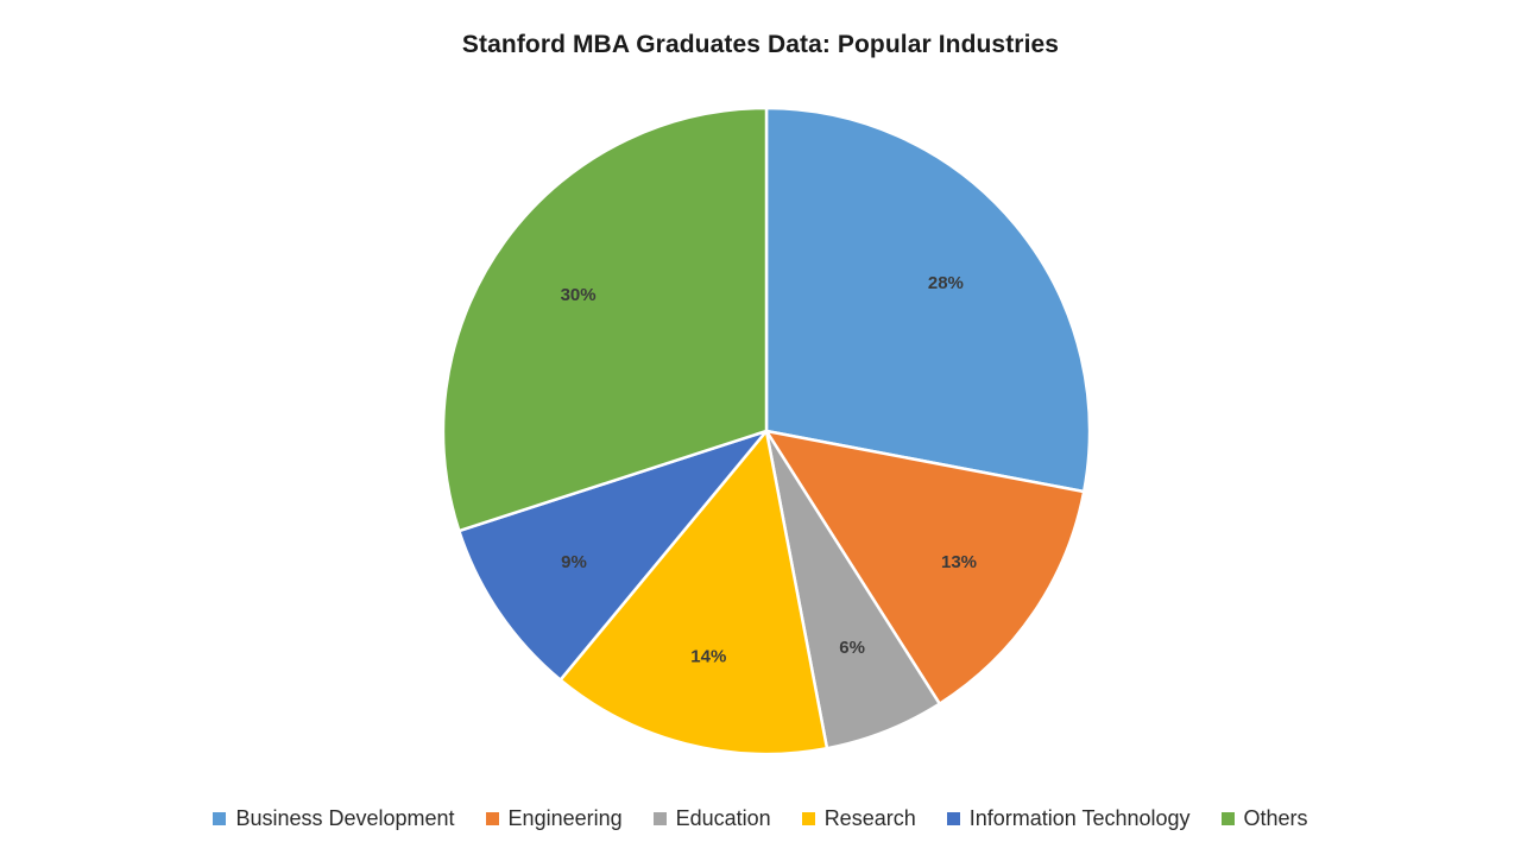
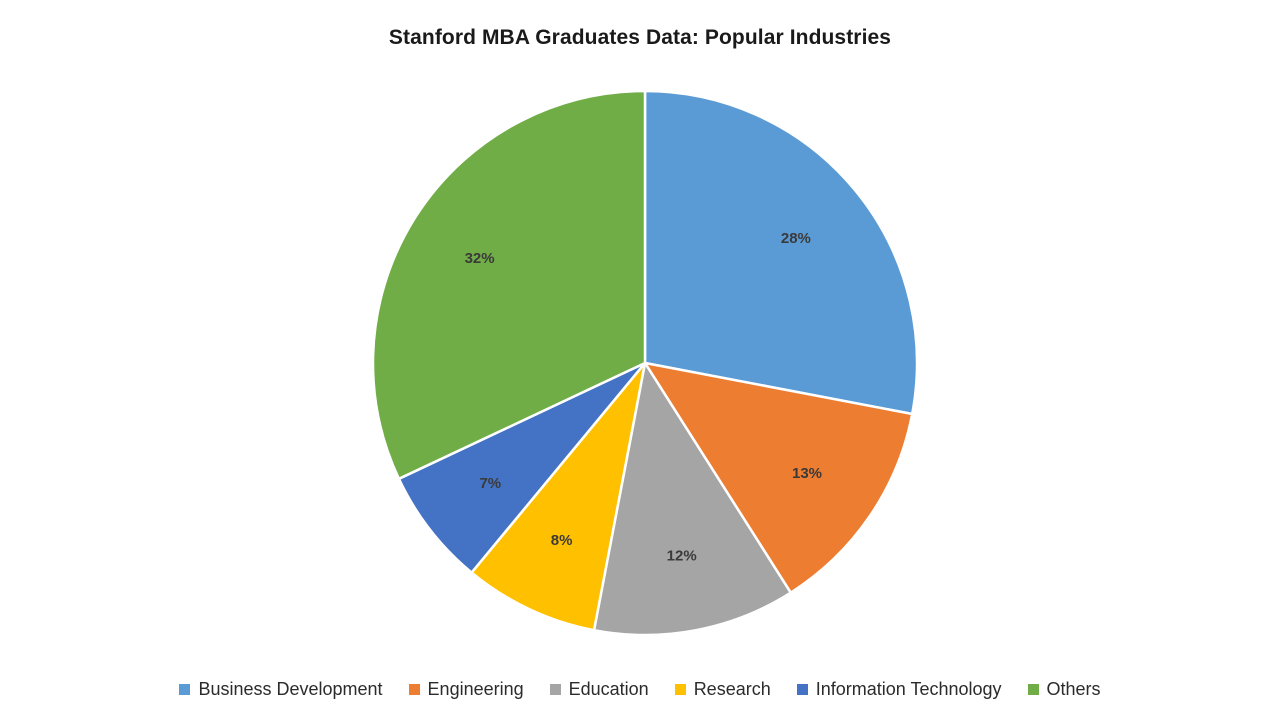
Education: 6% -> 12%
Research: 14% -> 8%
Information Technology: 9% -> 7%
Others: 30% -> 32%
